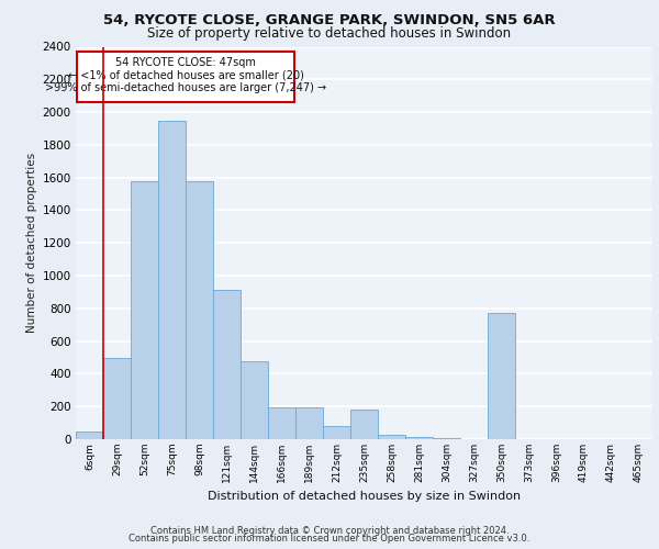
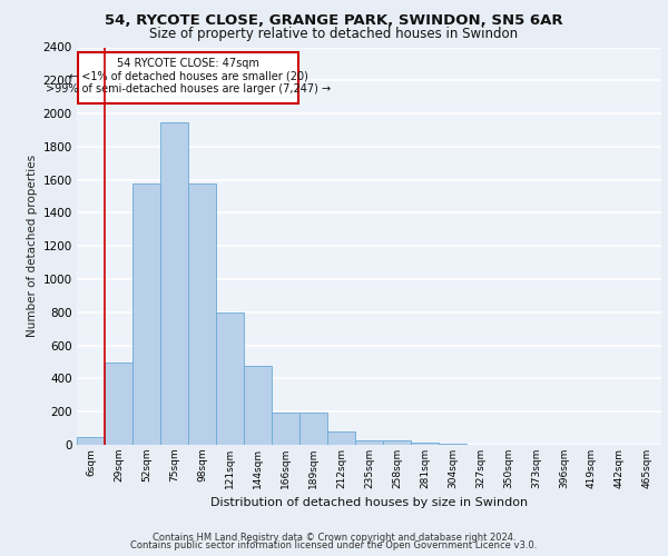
121sqm: 910 -> 800
235sqm: 180 -> 30
350sqm: 770 -> 0
